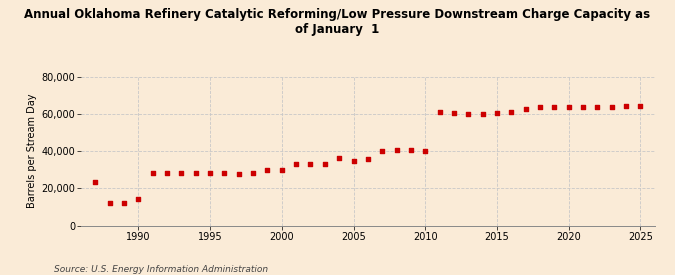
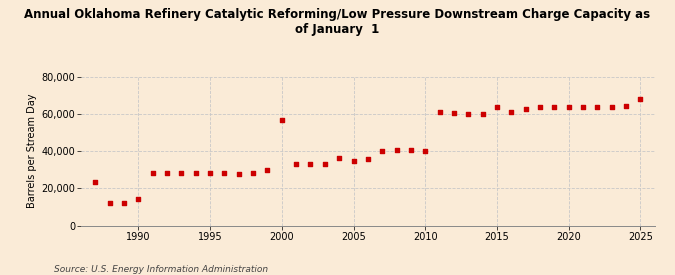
2000: 30,000 -> 57,000
2015: 60,000 -> 64,000
2025: 64,000 -> 68,000
